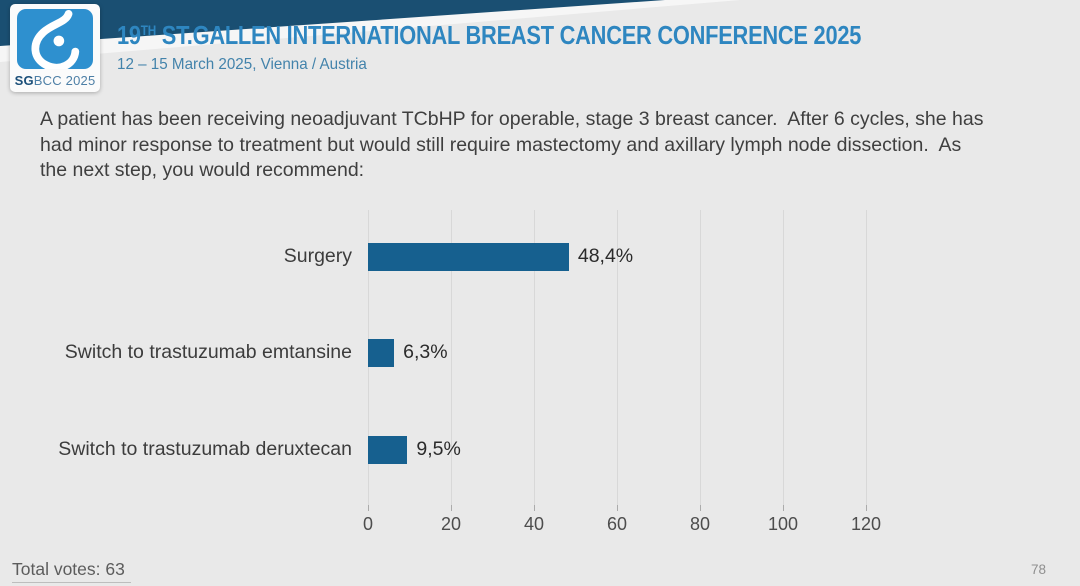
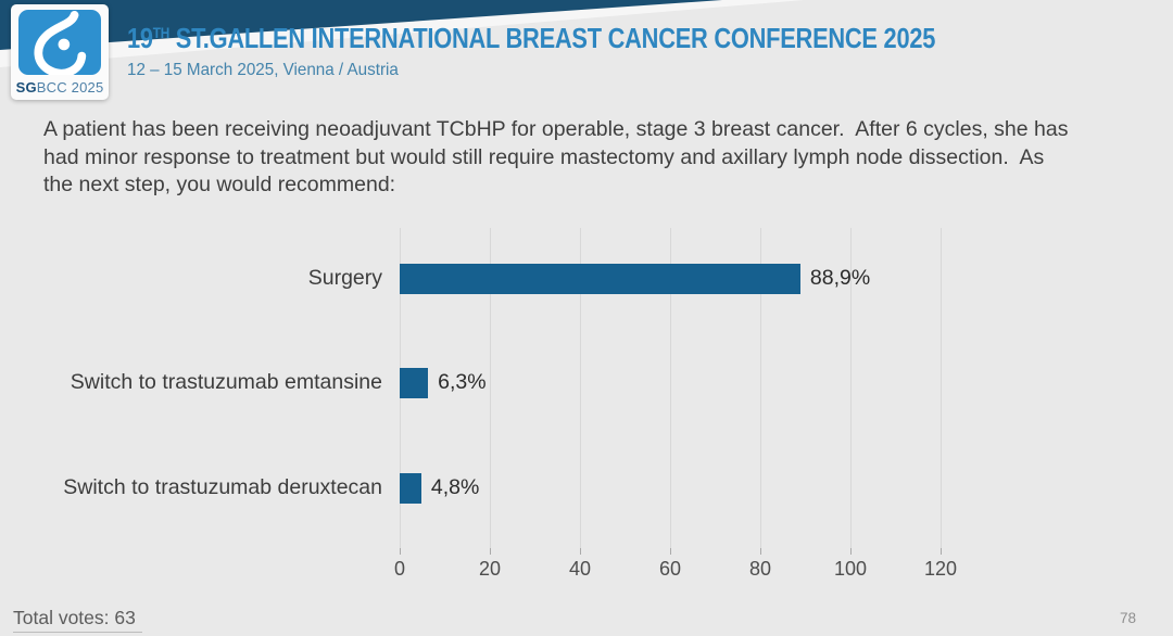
Surgery: 48,4% -> 88,9%
Switch to trastuzumab deruxtecan: 9,5% -> 4,8%
